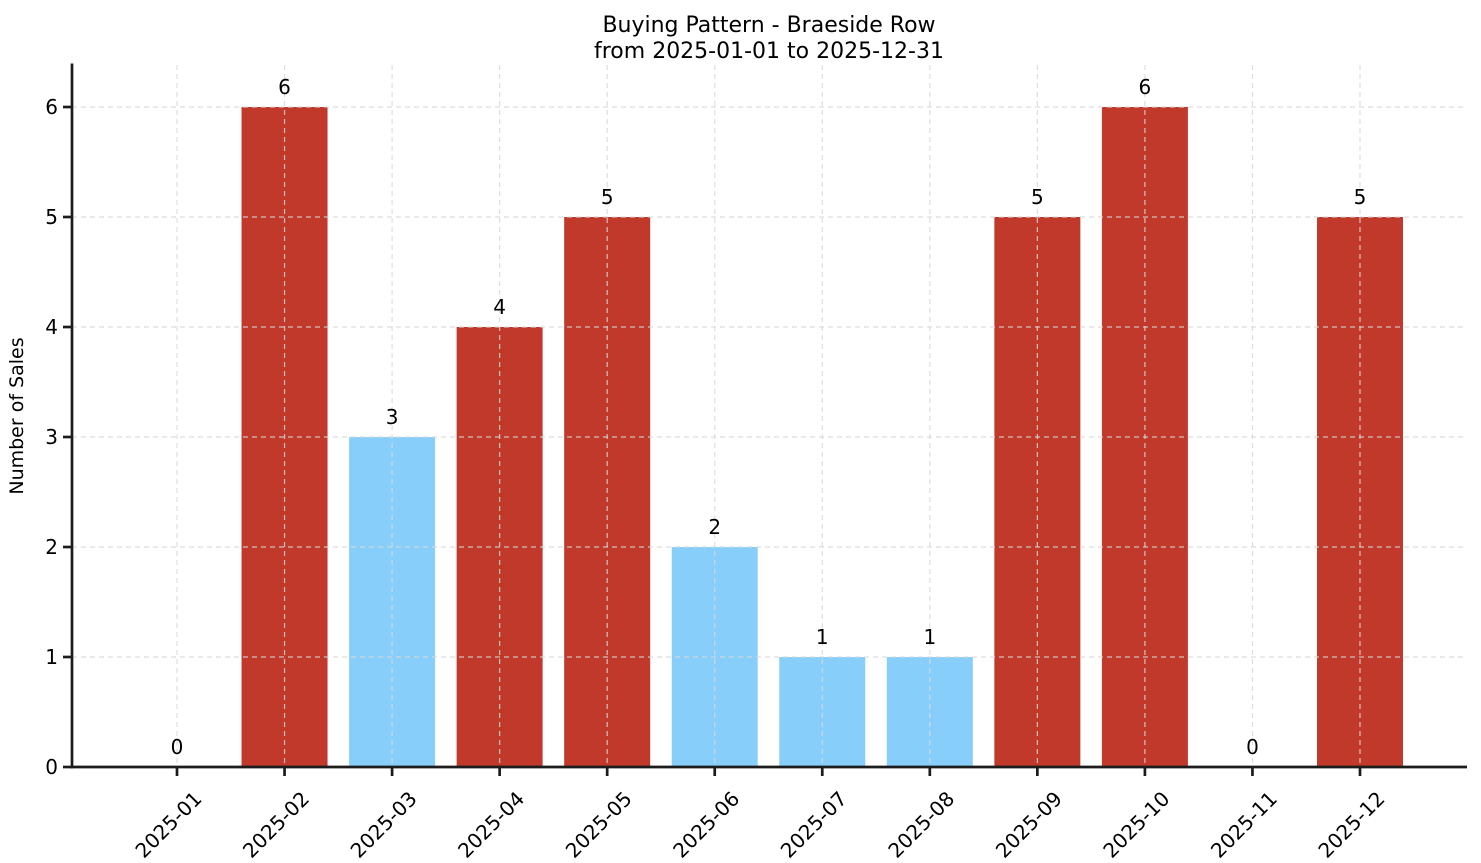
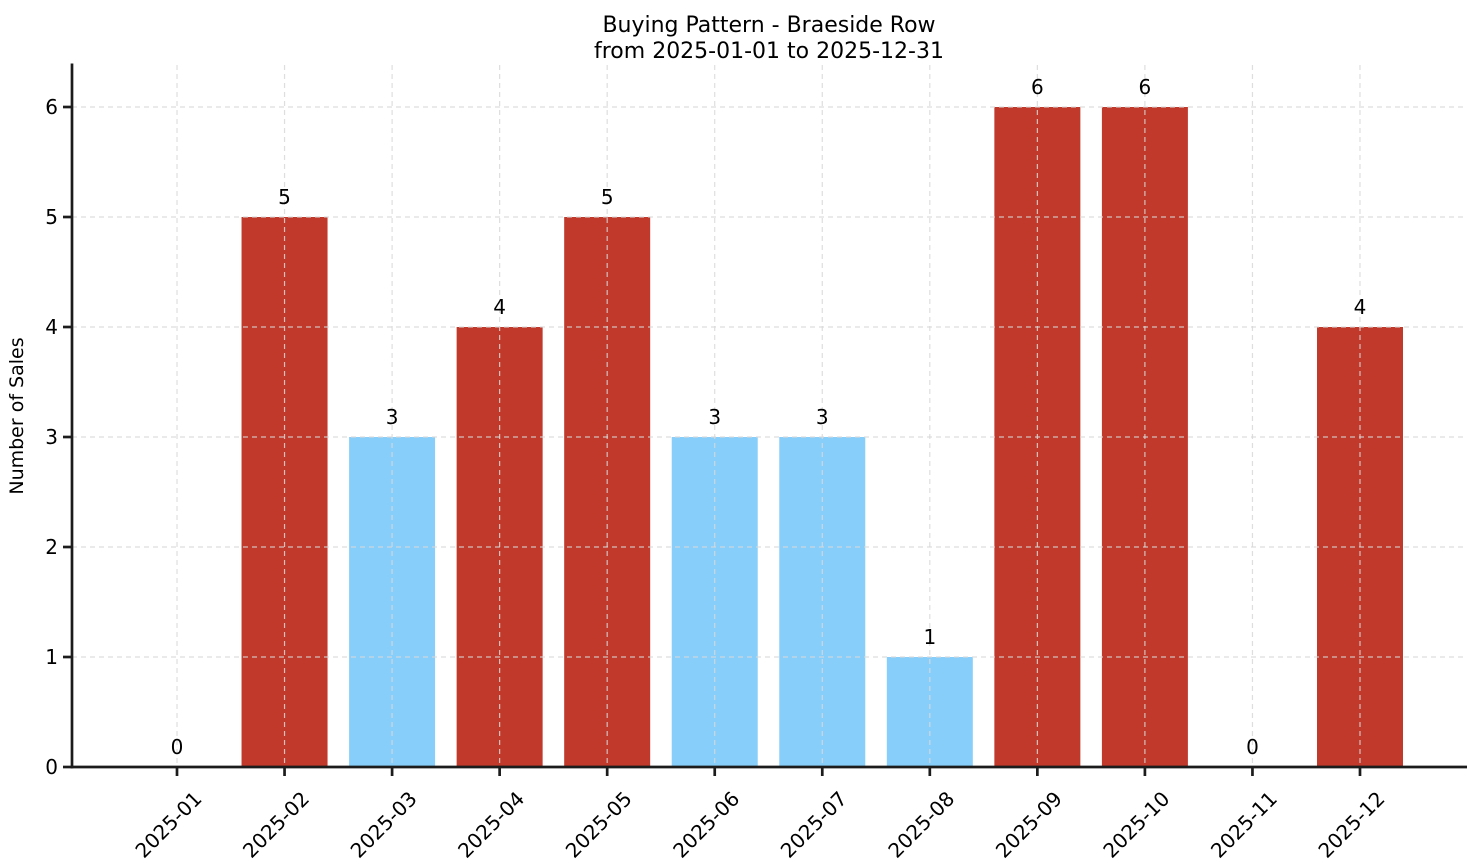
2025-02: 6 -> 5
2025-06: 2 -> 3
2025-07: 1 -> 3
2025-09: 5 -> 6
2025-12: 5 -> 4
